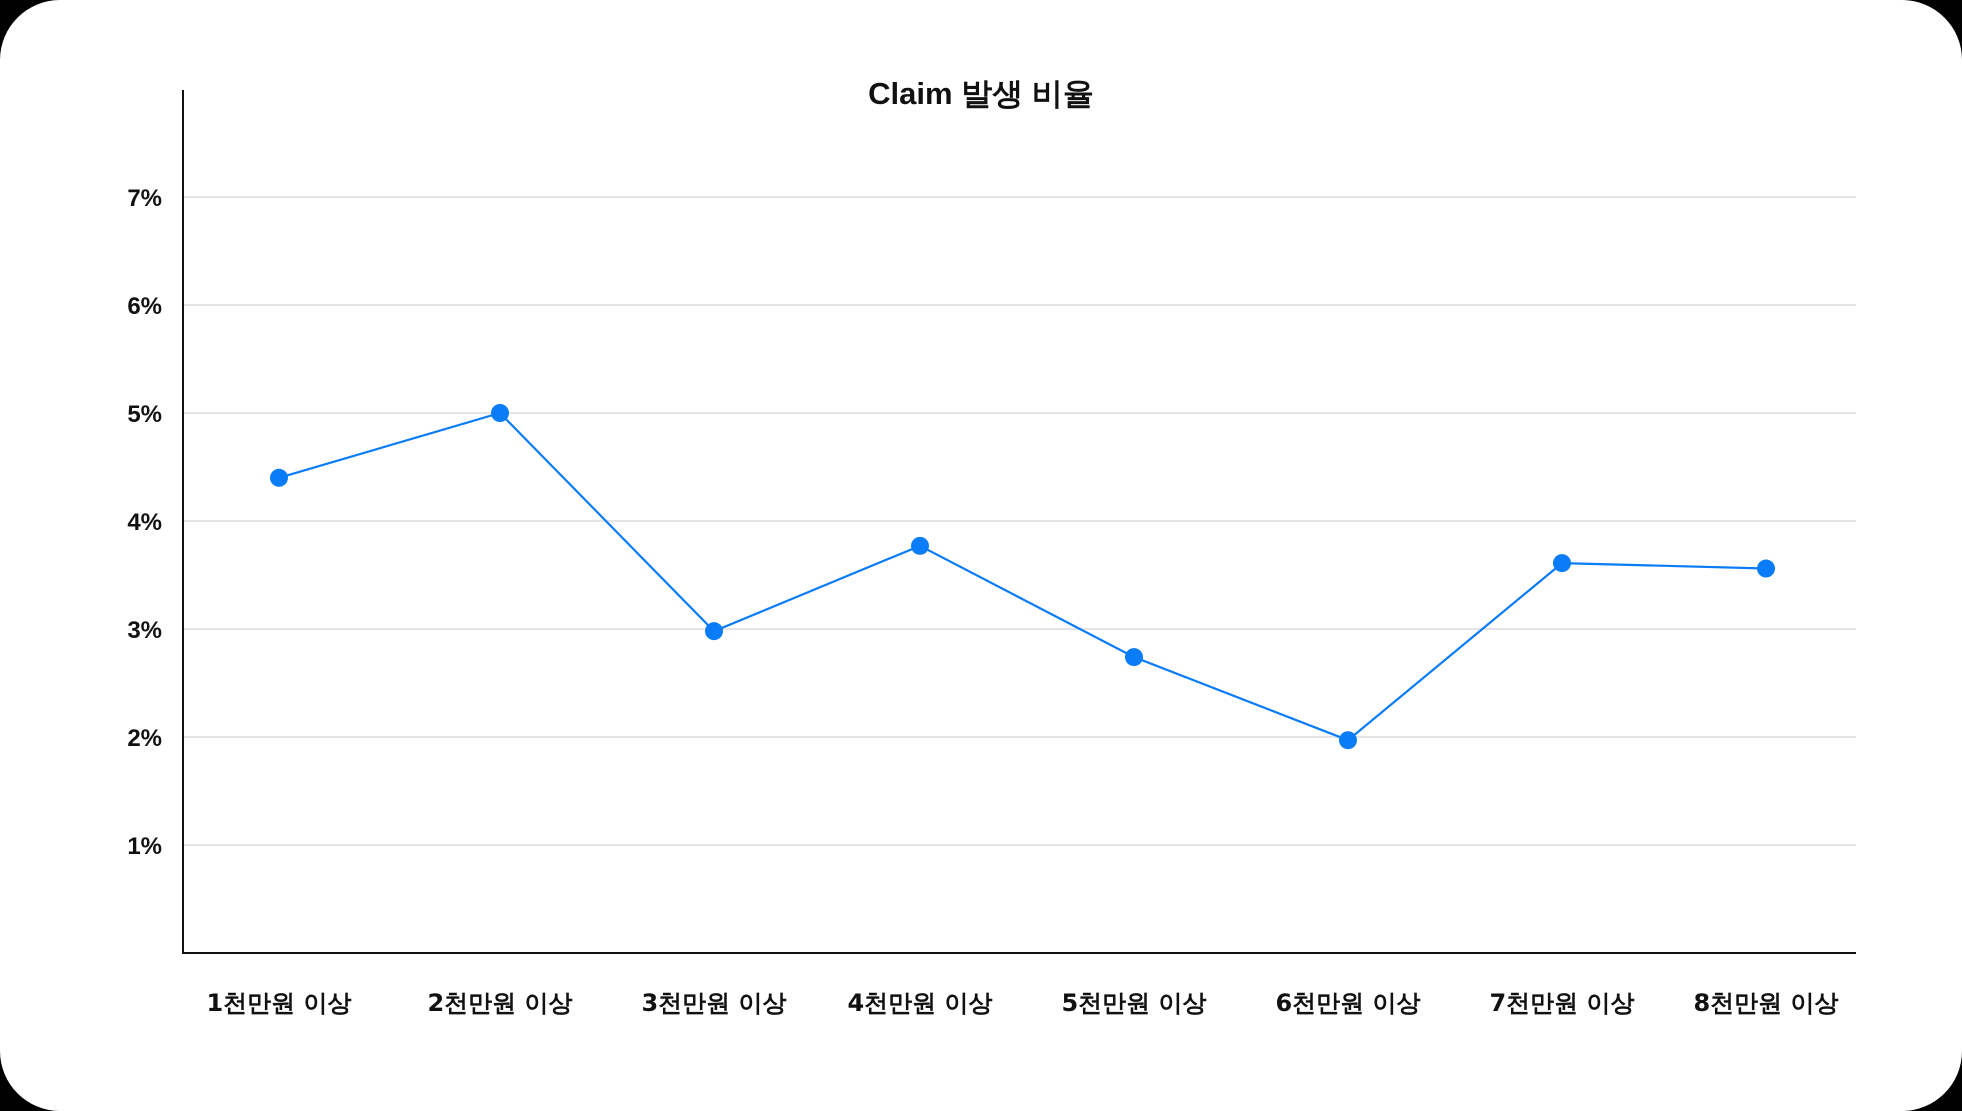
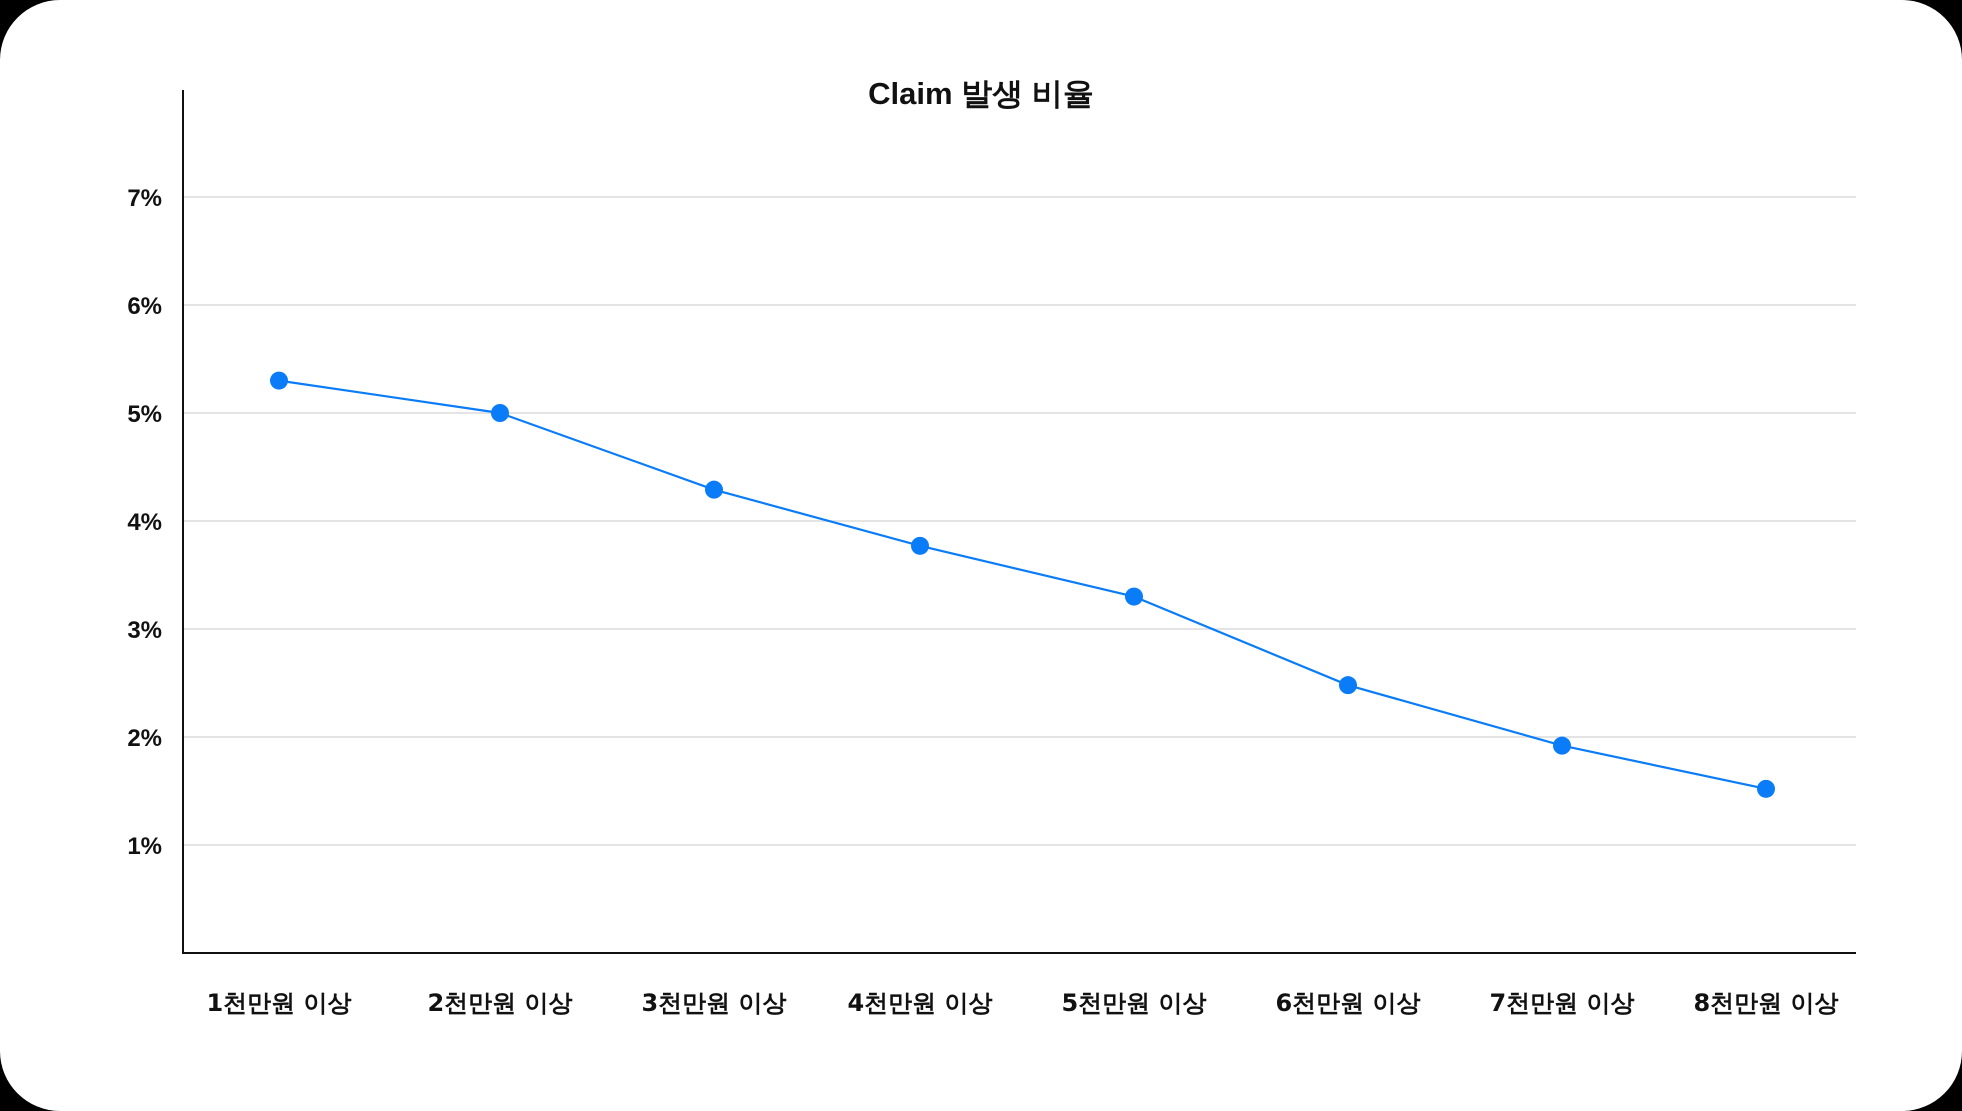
1천만원 이상: 4.40% -> 5.30%
3천만원 이상: 2.98% -> 4.29%
5천만원 이상: 2.74% -> 3.30%
6천만원 이상: 1.97% -> 2.48%
7천만원 이상: 3.61% -> 1.92%
8천만원 이상: 3.56% -> 1.52%
